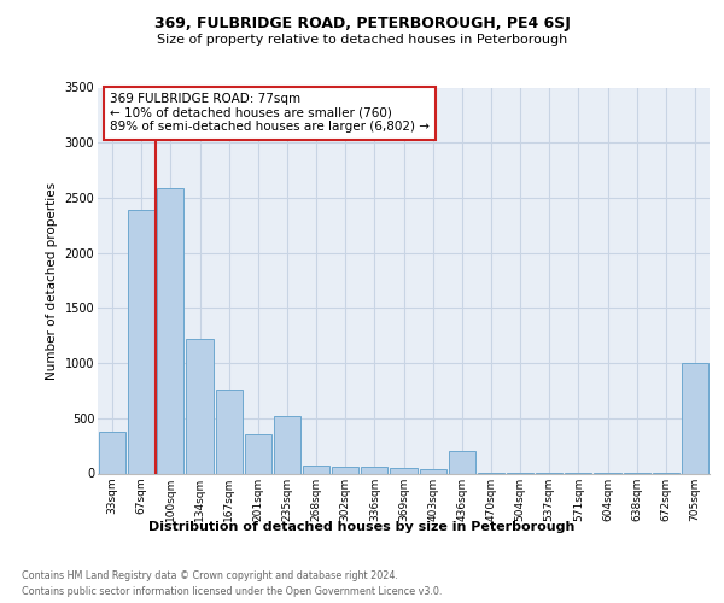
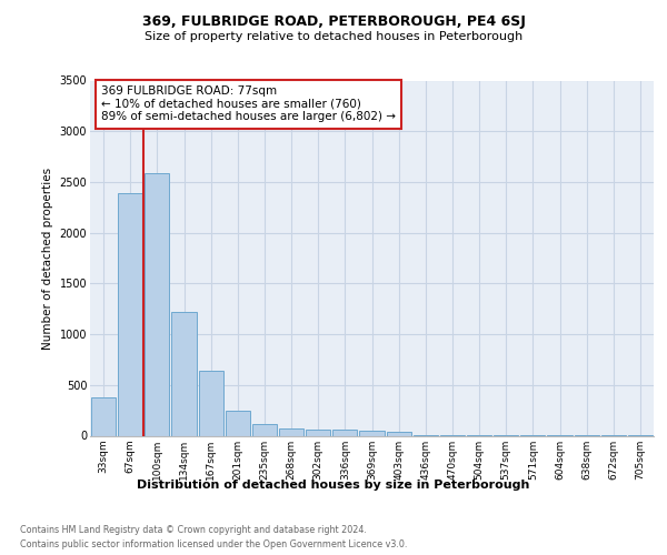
167sqm: 760 -> 640
201sqm: 360 -> 240
235sqm: 520 -> 110
436sqm: 200 -> 10
705sqm: 1000 -> 0
